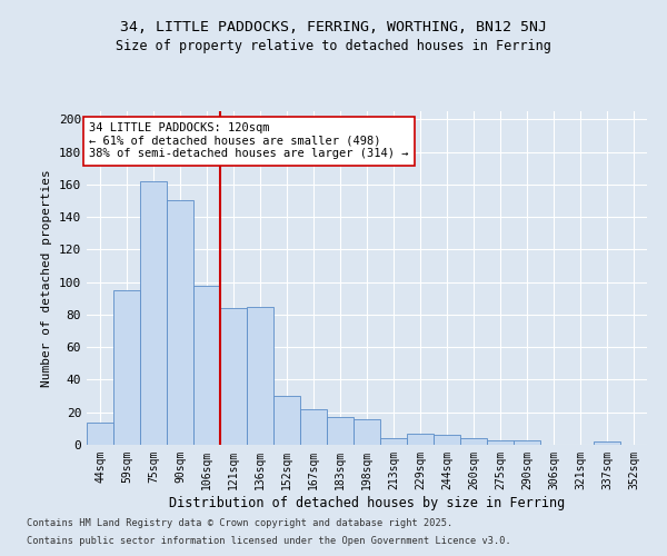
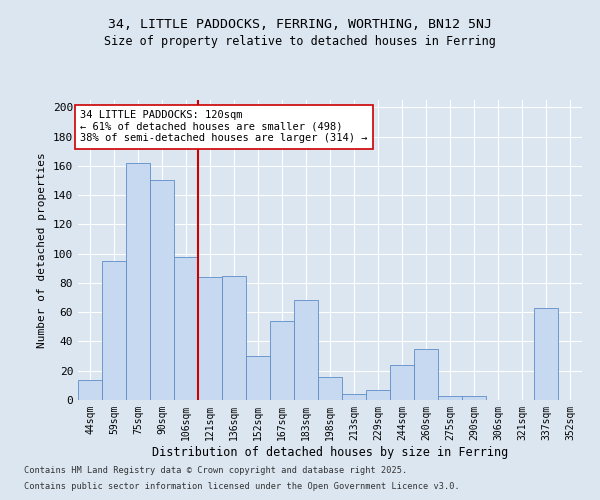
167sqm: 22 -> 54
183sqm: 17 -> 68
244sqm: 6 -> 24
260sqm: 4 -> 35
337sqm: 2 -> 63
